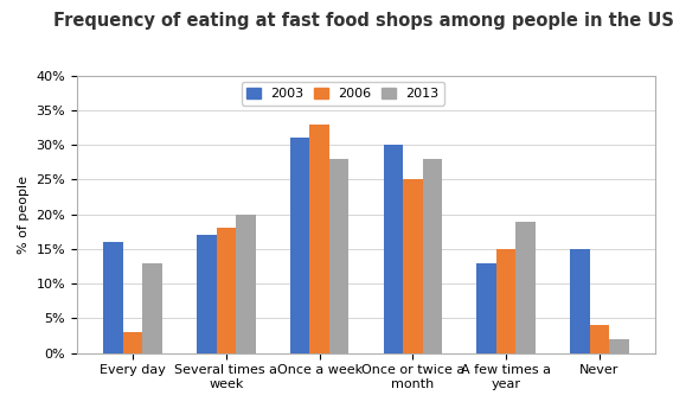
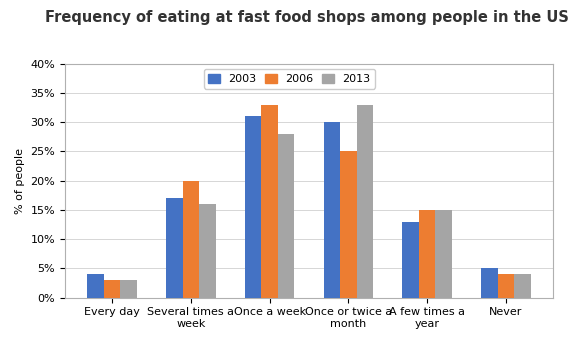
2003/Every day: 16% -> 4%
2013/Every day: 13% -> 3%
2006/Several times a week: 18% -> 20%
2013/Several times a week: 20% -> 16%
2013/Once or twice a month: 28% -> 33%
2013/A few times a year: 19% -> 15%
2003/Never: 15% -> 5%
2013/Never: 2% -> 4%
